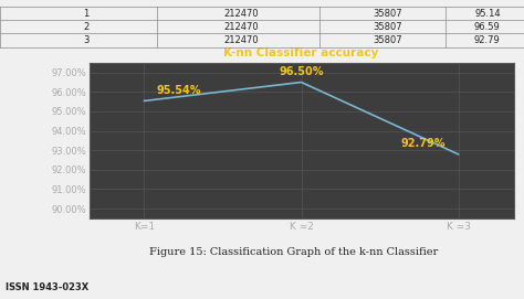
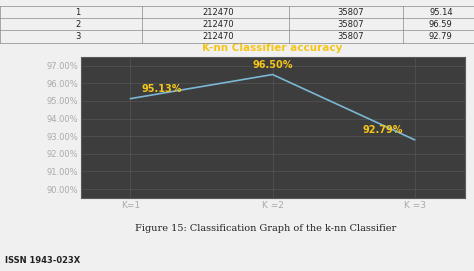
K=1: 95.54% -> 95.13%
